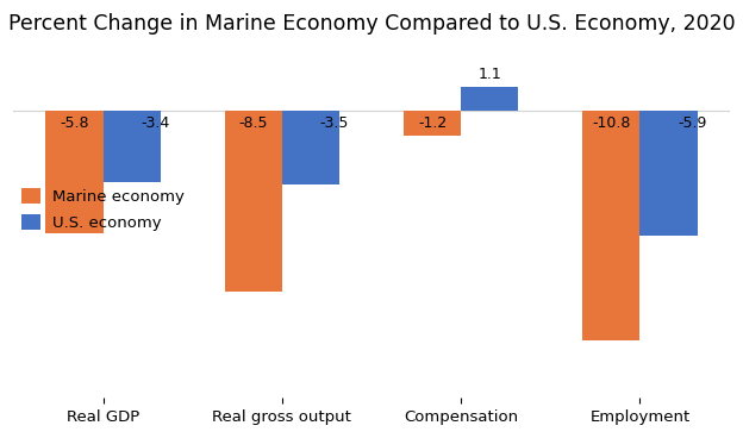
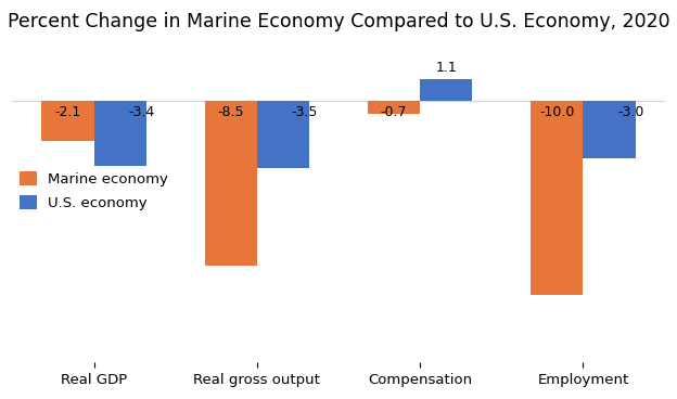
Marine economy/Real GDP: -5.8 -> -2.1
Marine economy/Compensation: -1.2 -> -0.7
Marine economy/Employment: -10.8 -> -10.0
U.S. economy/Employment: -5.9 -> -3.0
